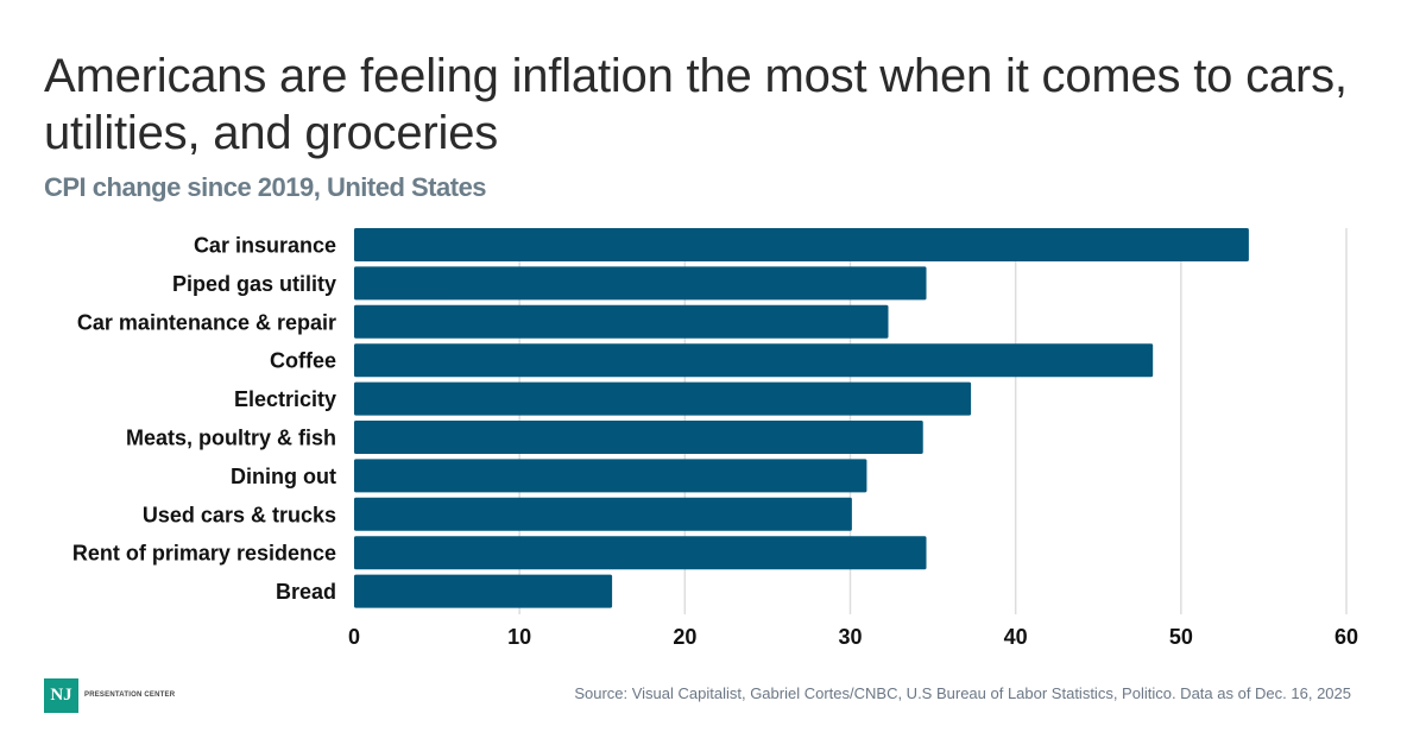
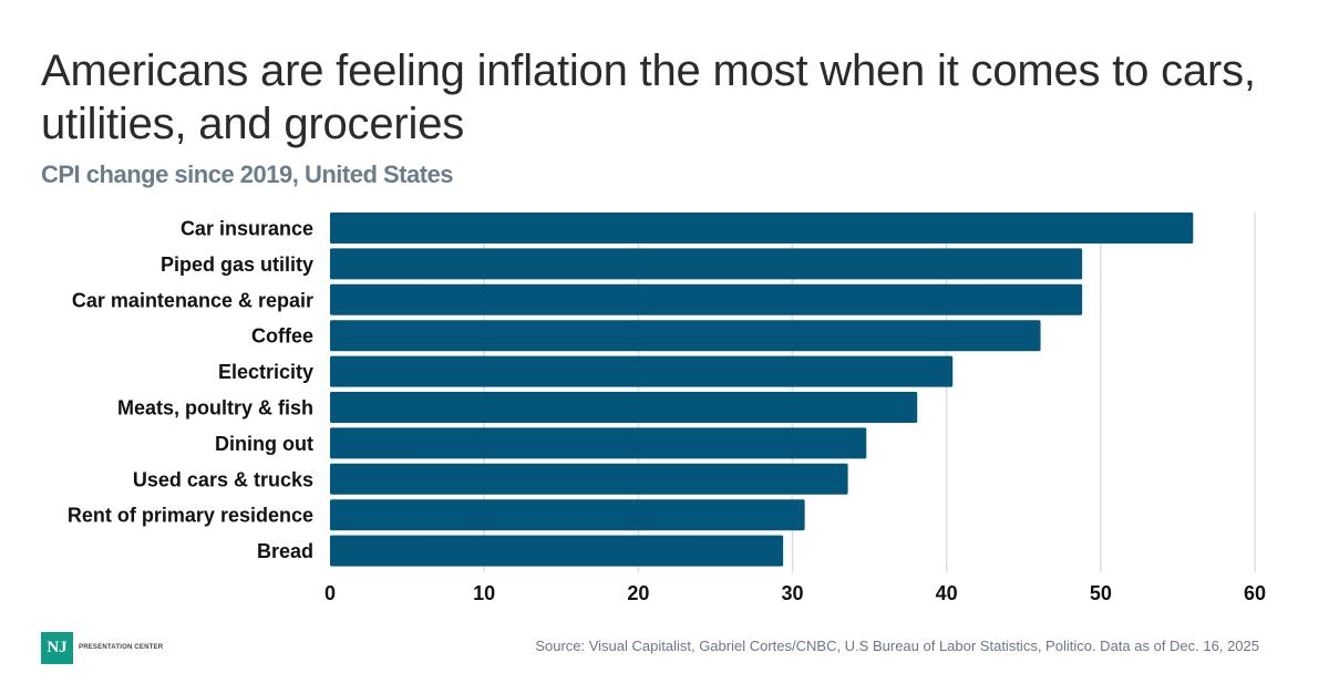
Car insurance: 54.1 -> 56.0
Piped gas utility: 34.6 -> 48.8
Car maintenance & repair: 32.3 -> 48.8
Coffee: 48.3 -> 46.1
Electricity: 37.3 -> 40.4
Meats, poultry & fish: 34.4 -> 38.1
Dining out: 31.0 -> 34.8
Used cars & trucks: 30.1 -> 33.6
Rent of primary residence: 34.6 -> 30.8
Bread: 15.6 -> 29.4
